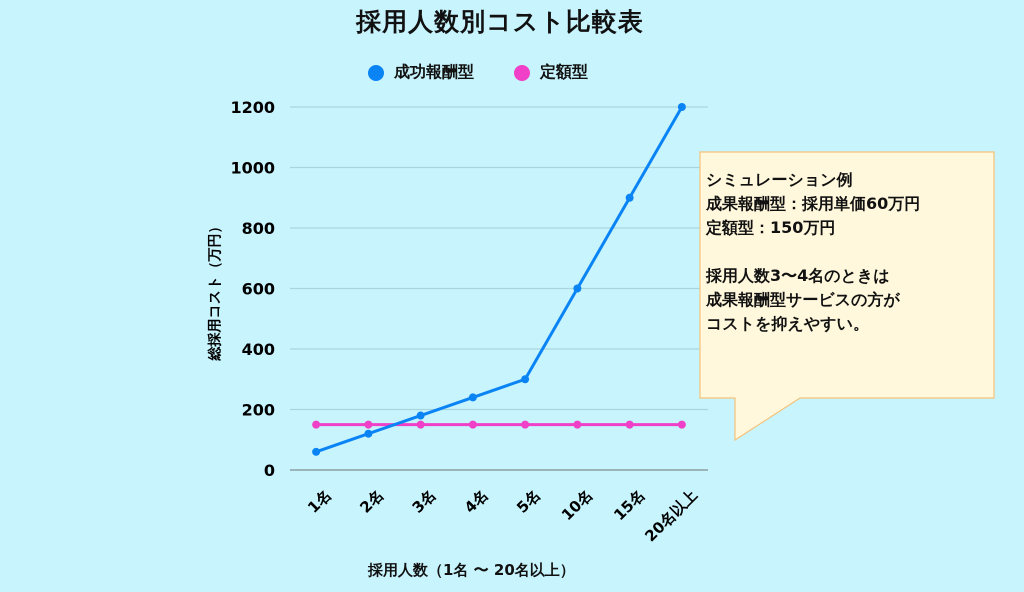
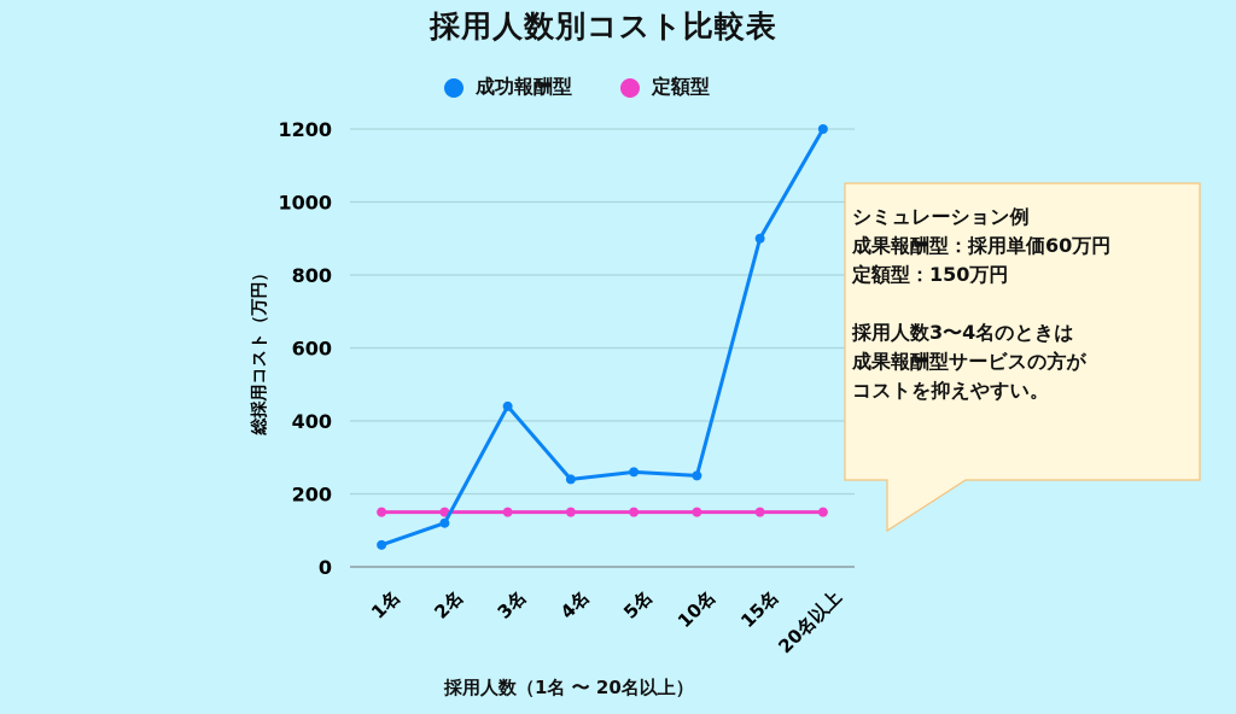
成功報酬型/3名: 180 -> 440
成功報酬型/5名: 300 -> 260
成功報酬型/10名: 600 -> 250
